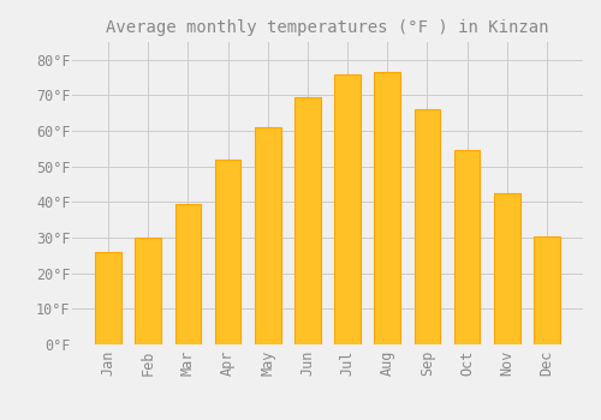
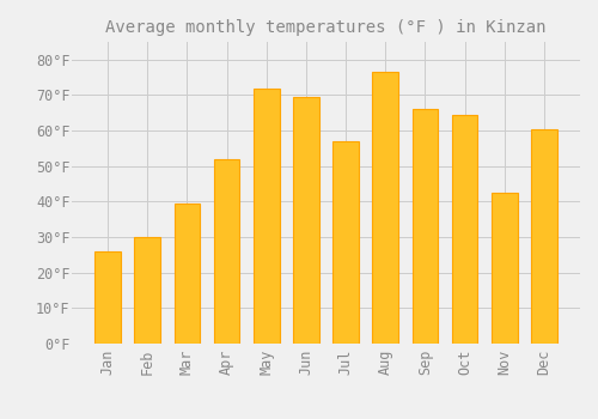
May: 61.0°F -> 72.0°F
Jul: 76.0°F -> 57.0°F
Oct: 54.5°F -> 64.5°F
Dec: 30.5°F -> 60.5°F
